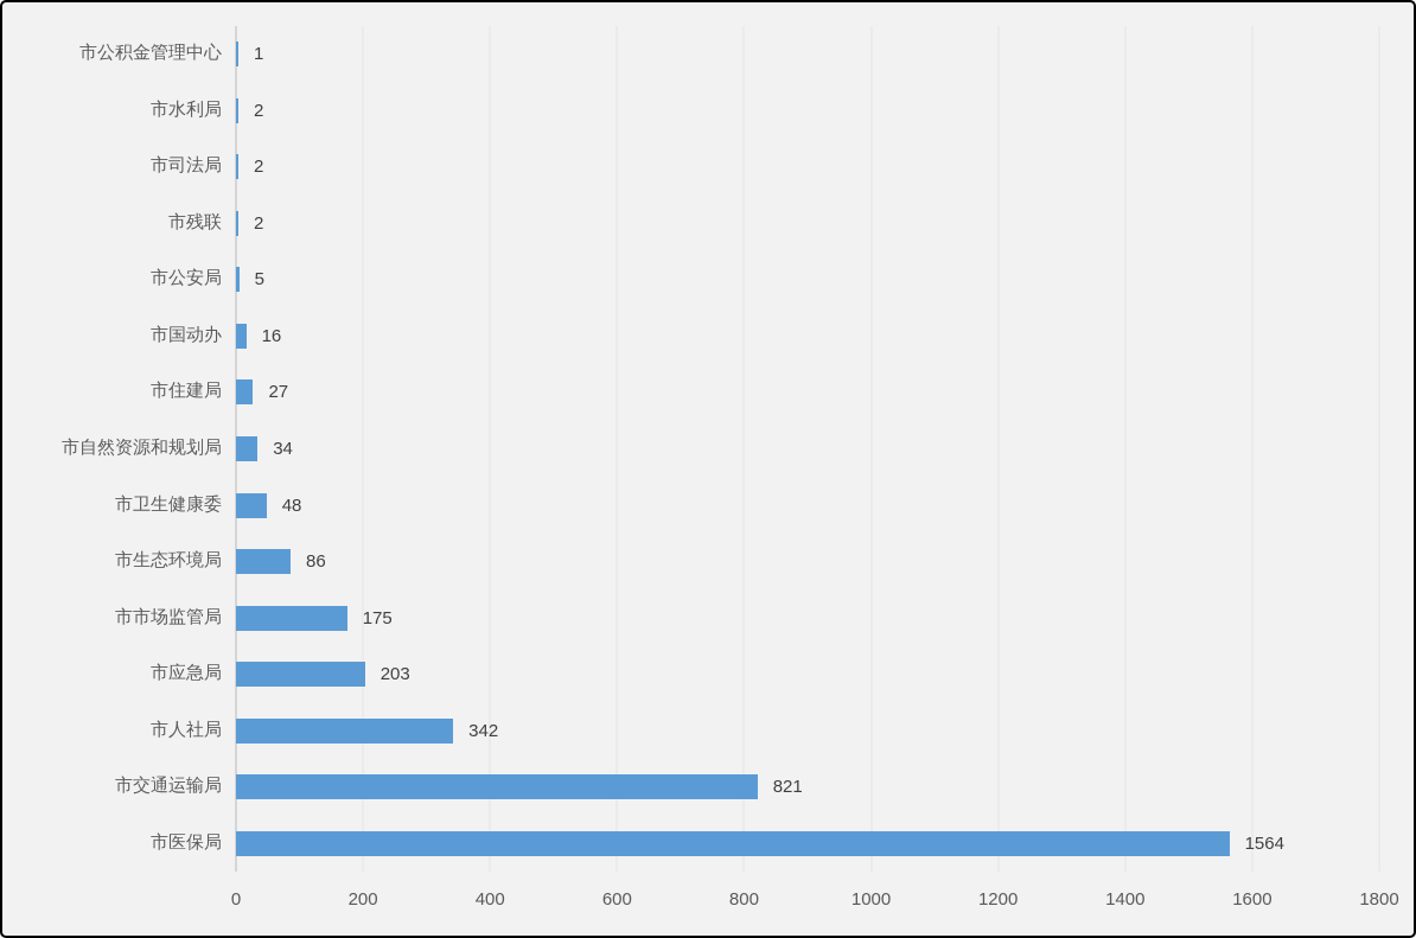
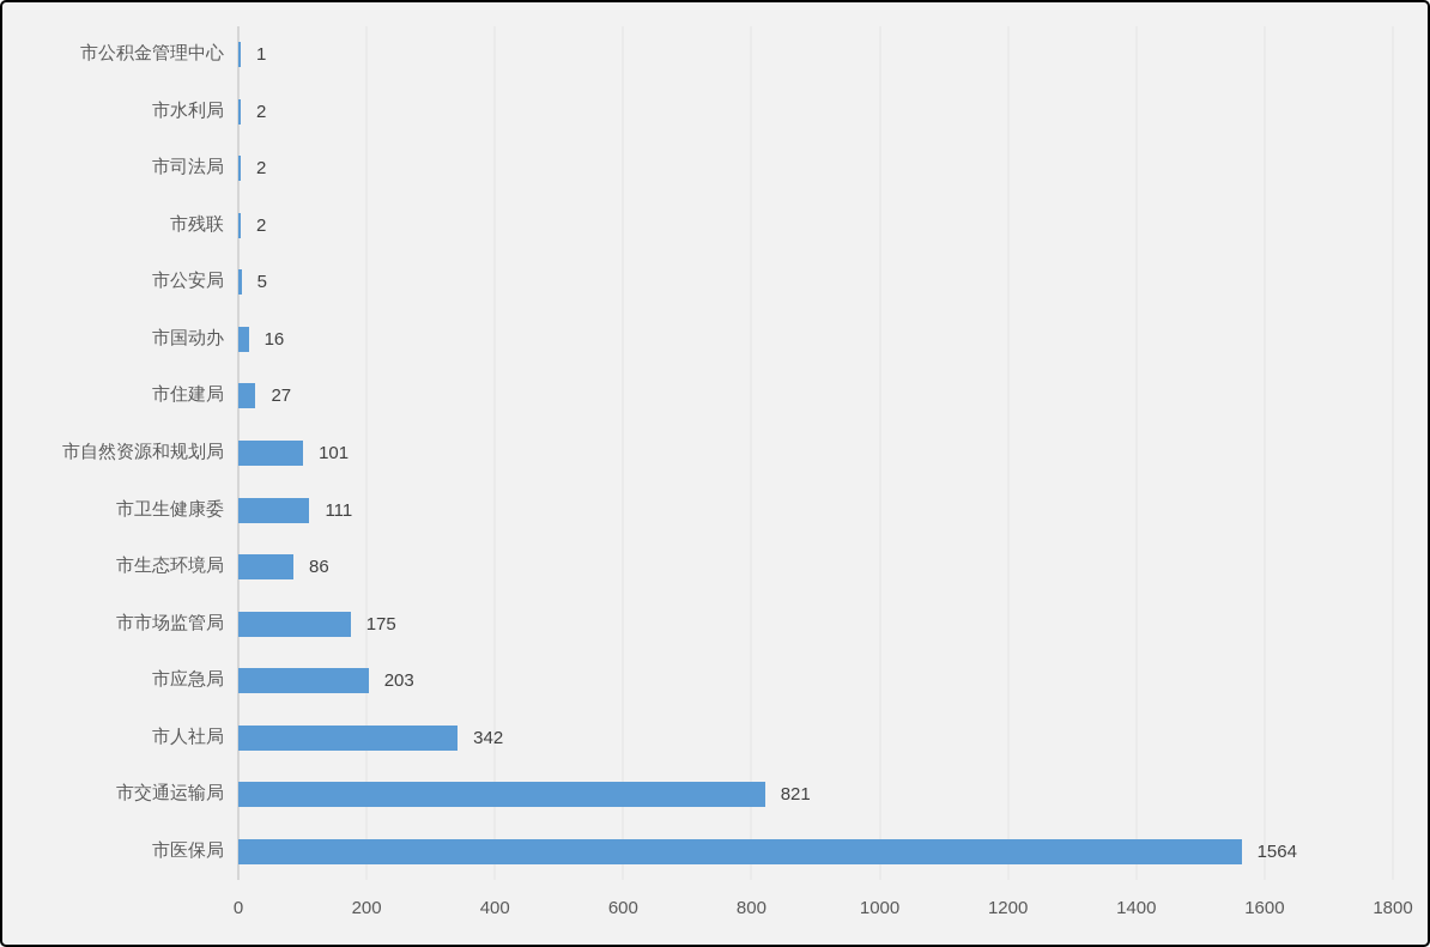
市自然资源和规划局: 34 -> 101
市卫生健康委: 48 -> 111
